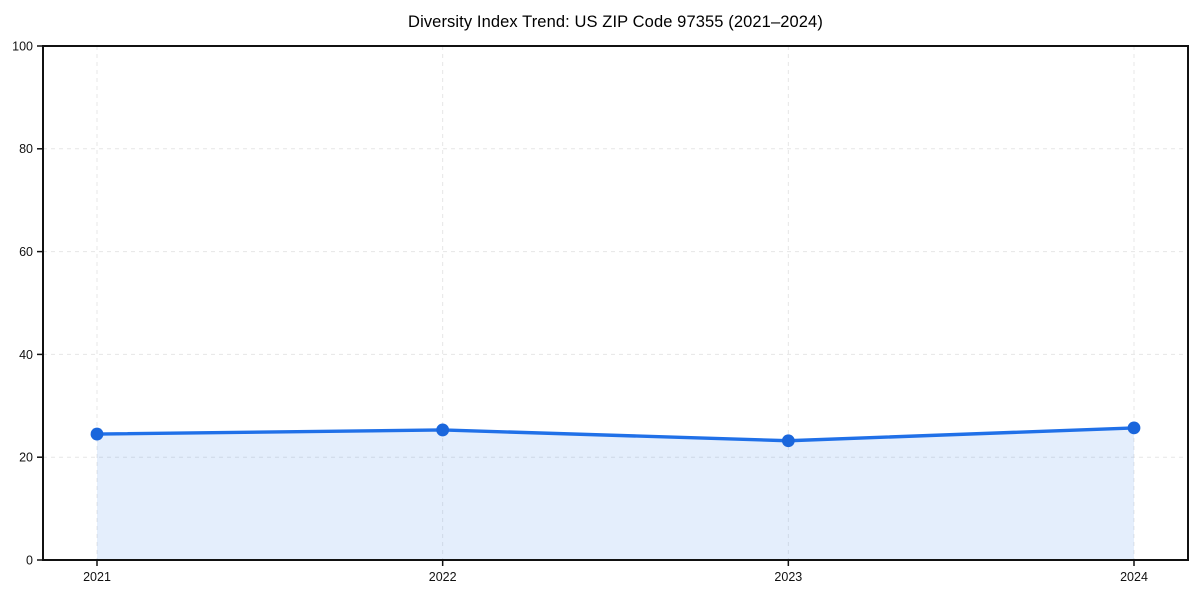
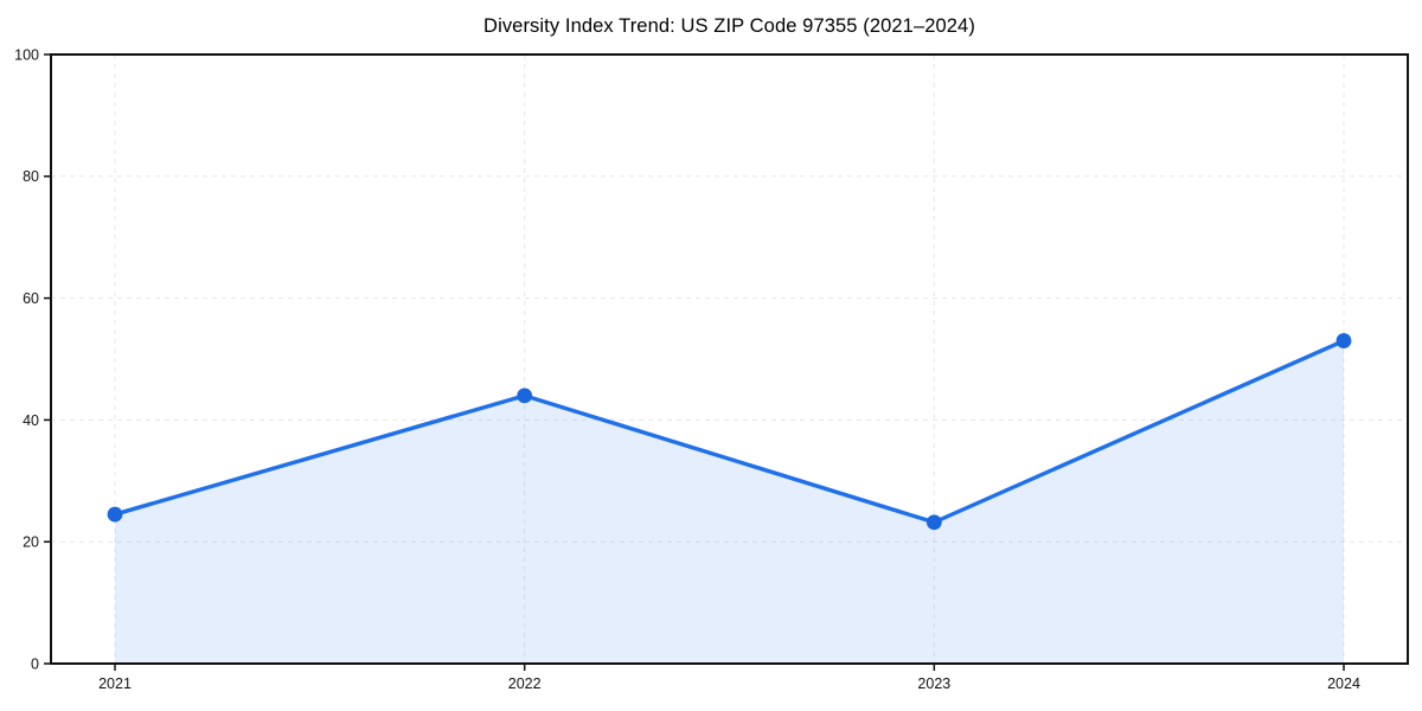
2022: 25 -> 44
2024: 26 -> 53
